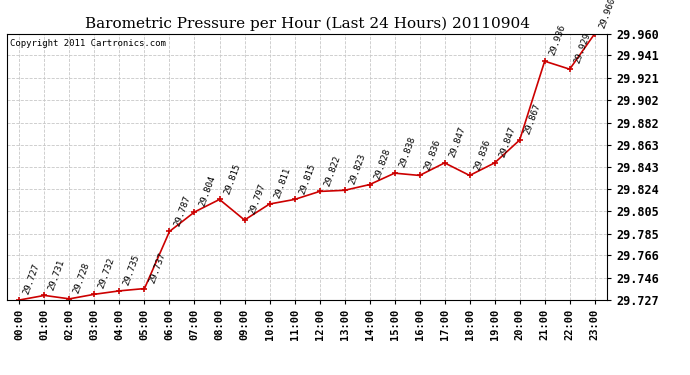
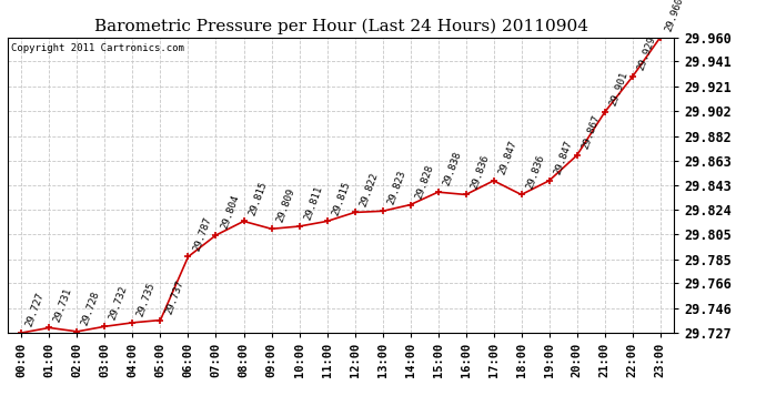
09:00: 29.797 -> 29.809
21:00: 29.936 -> 29.901
